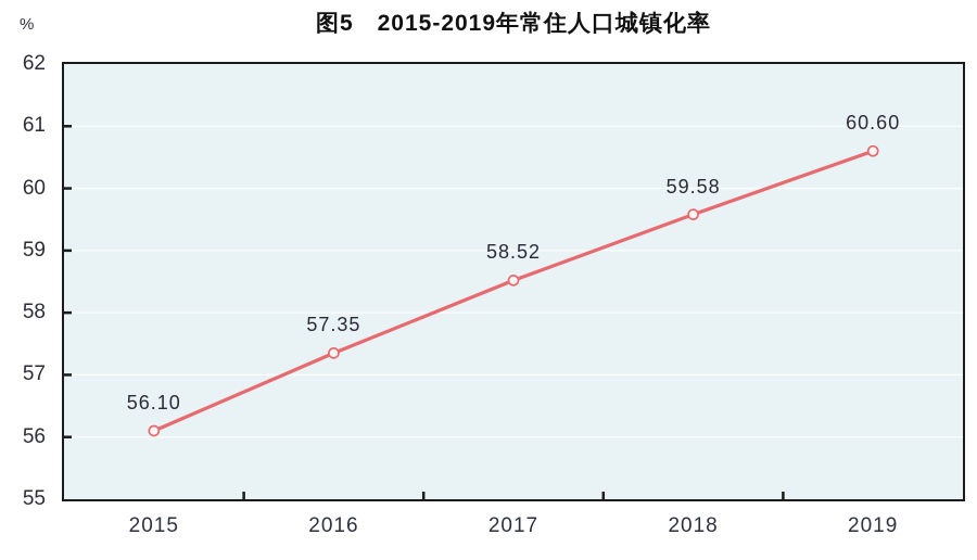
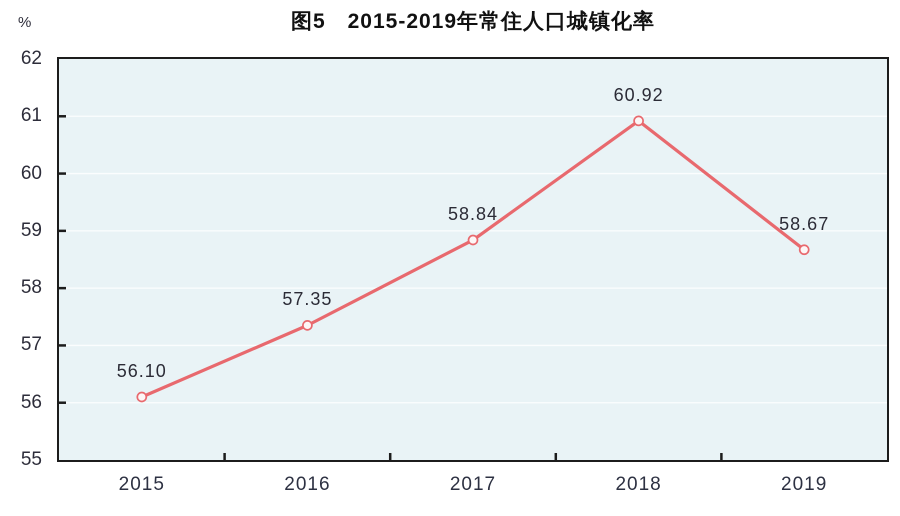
2017: 58.52 -> 58.84
2018: 59.58 -> 60.92
2019: 60.60 -> 58.67
